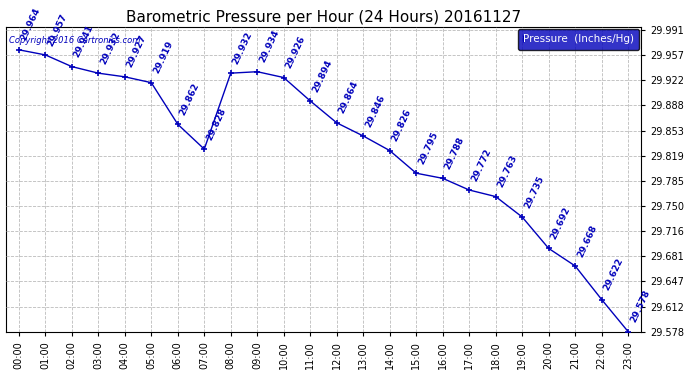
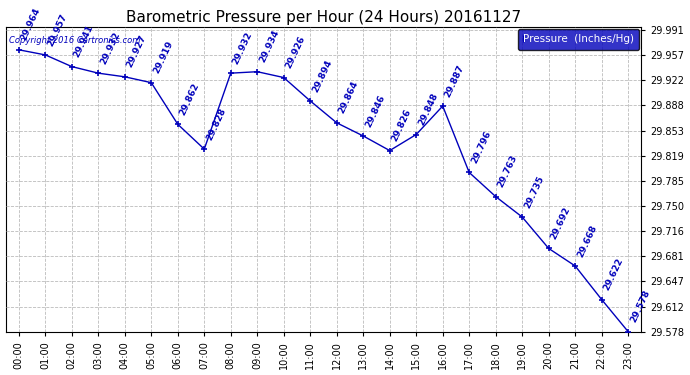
15:00: 29.795 -> 29.848
16:00: 29.788 -> 29.887
17:00: 29.772 -> 29.796
